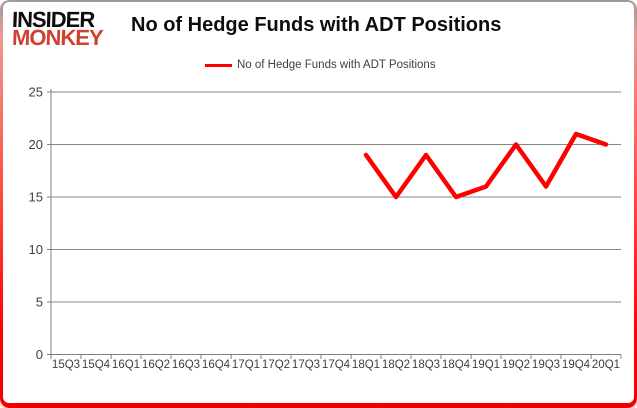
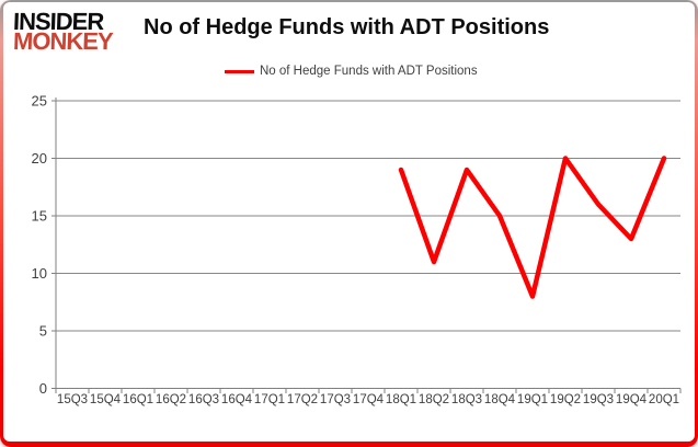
18Q2: 15 -> 11
19Q1: 16 -> 8
19Q4: 21 -> 13
